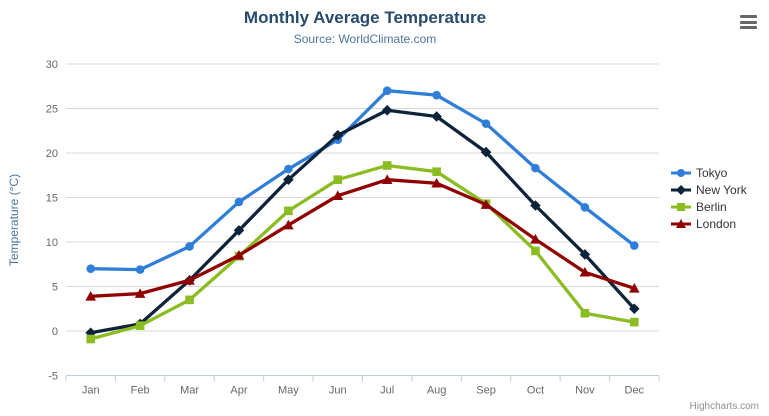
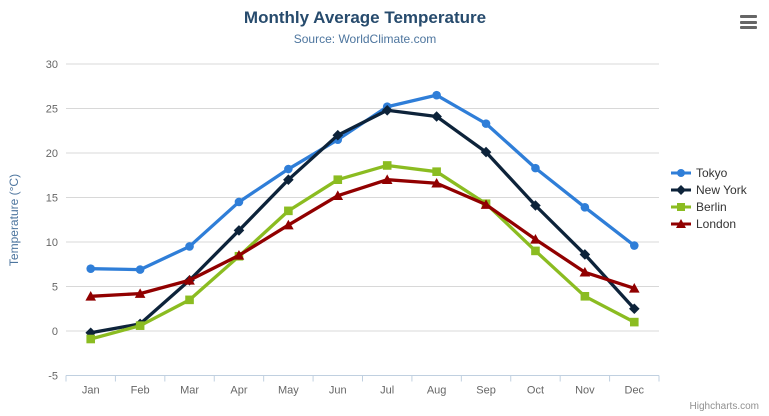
Tokyo/Jul: 27 -> 25
Berlin/Nov: 2 -> 4
